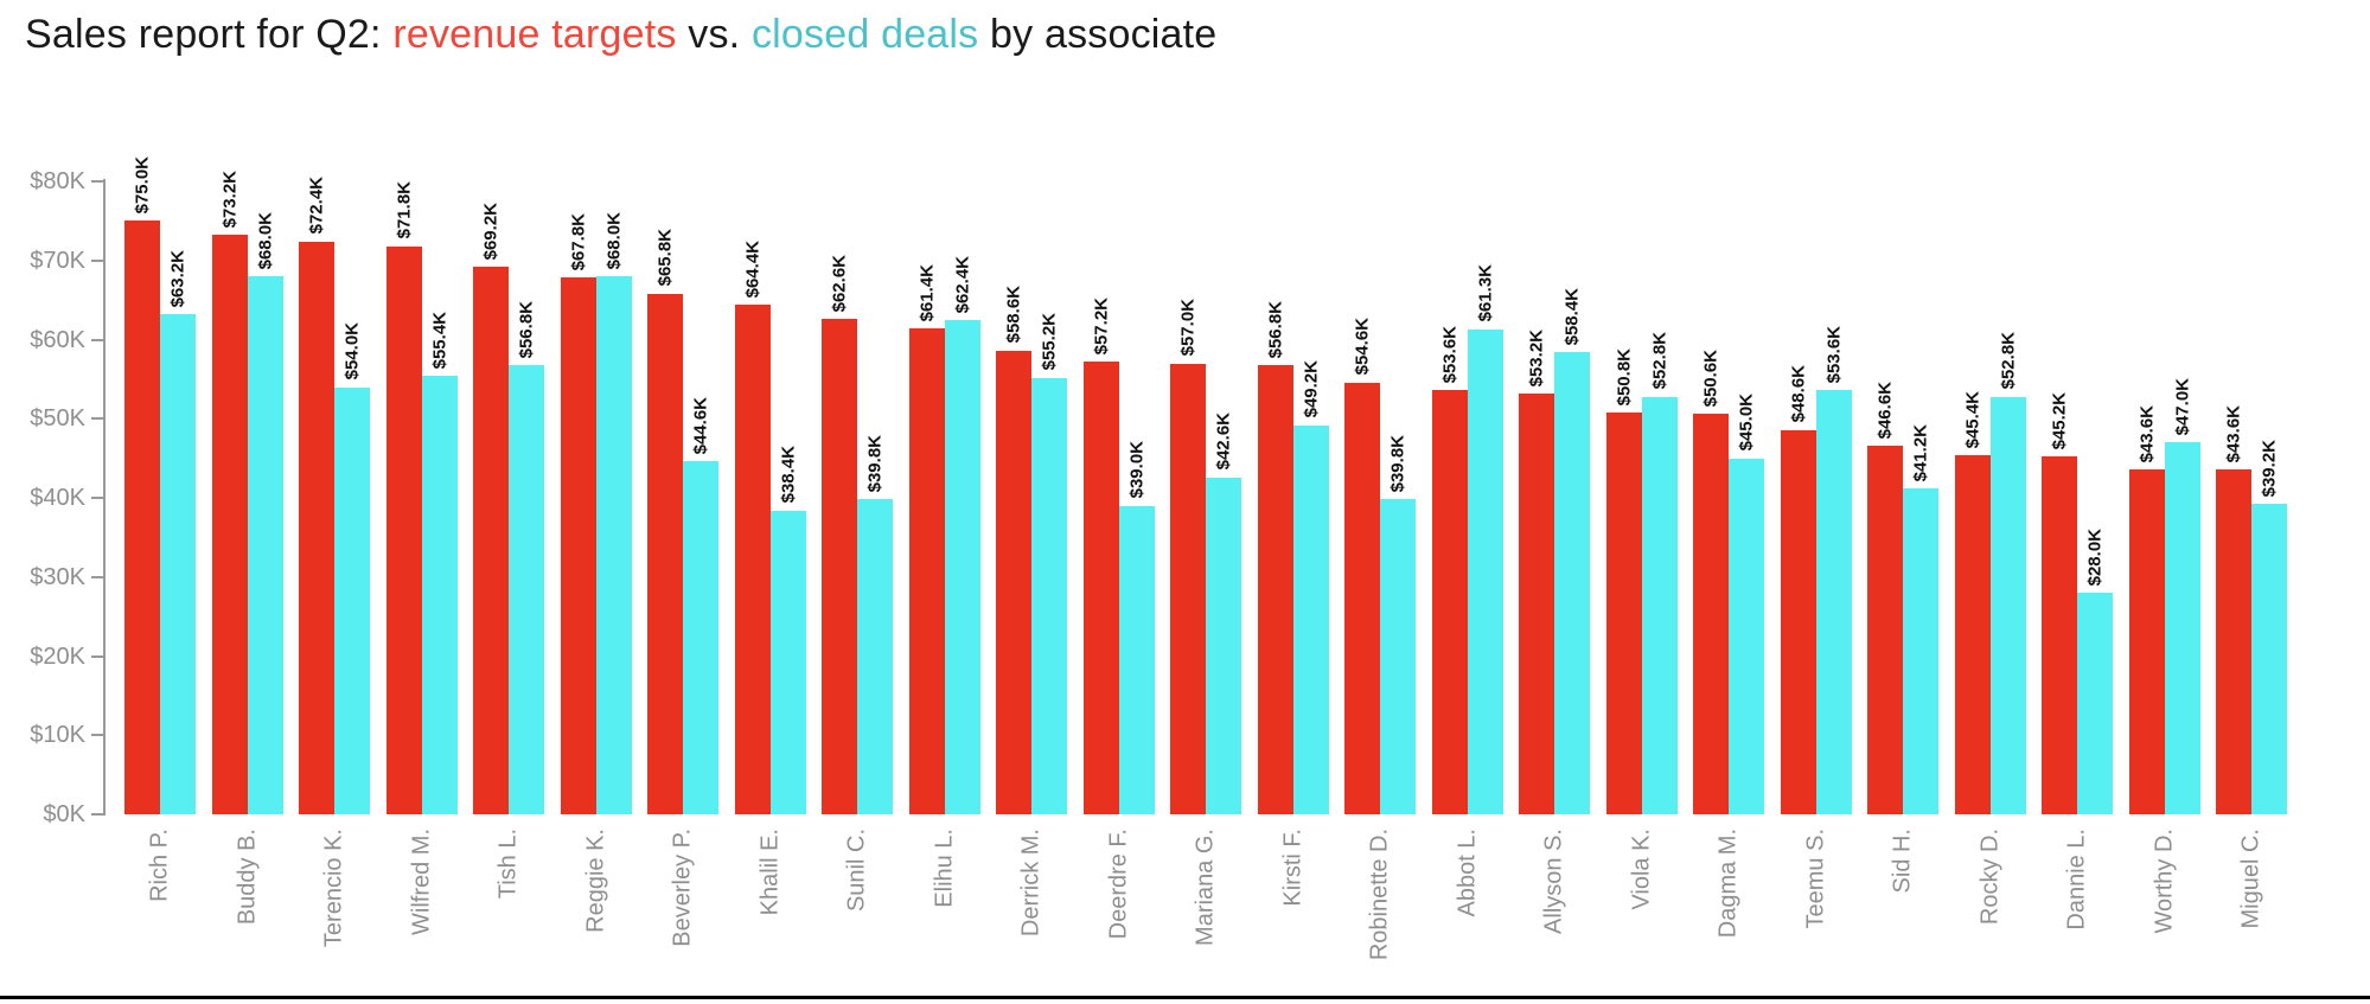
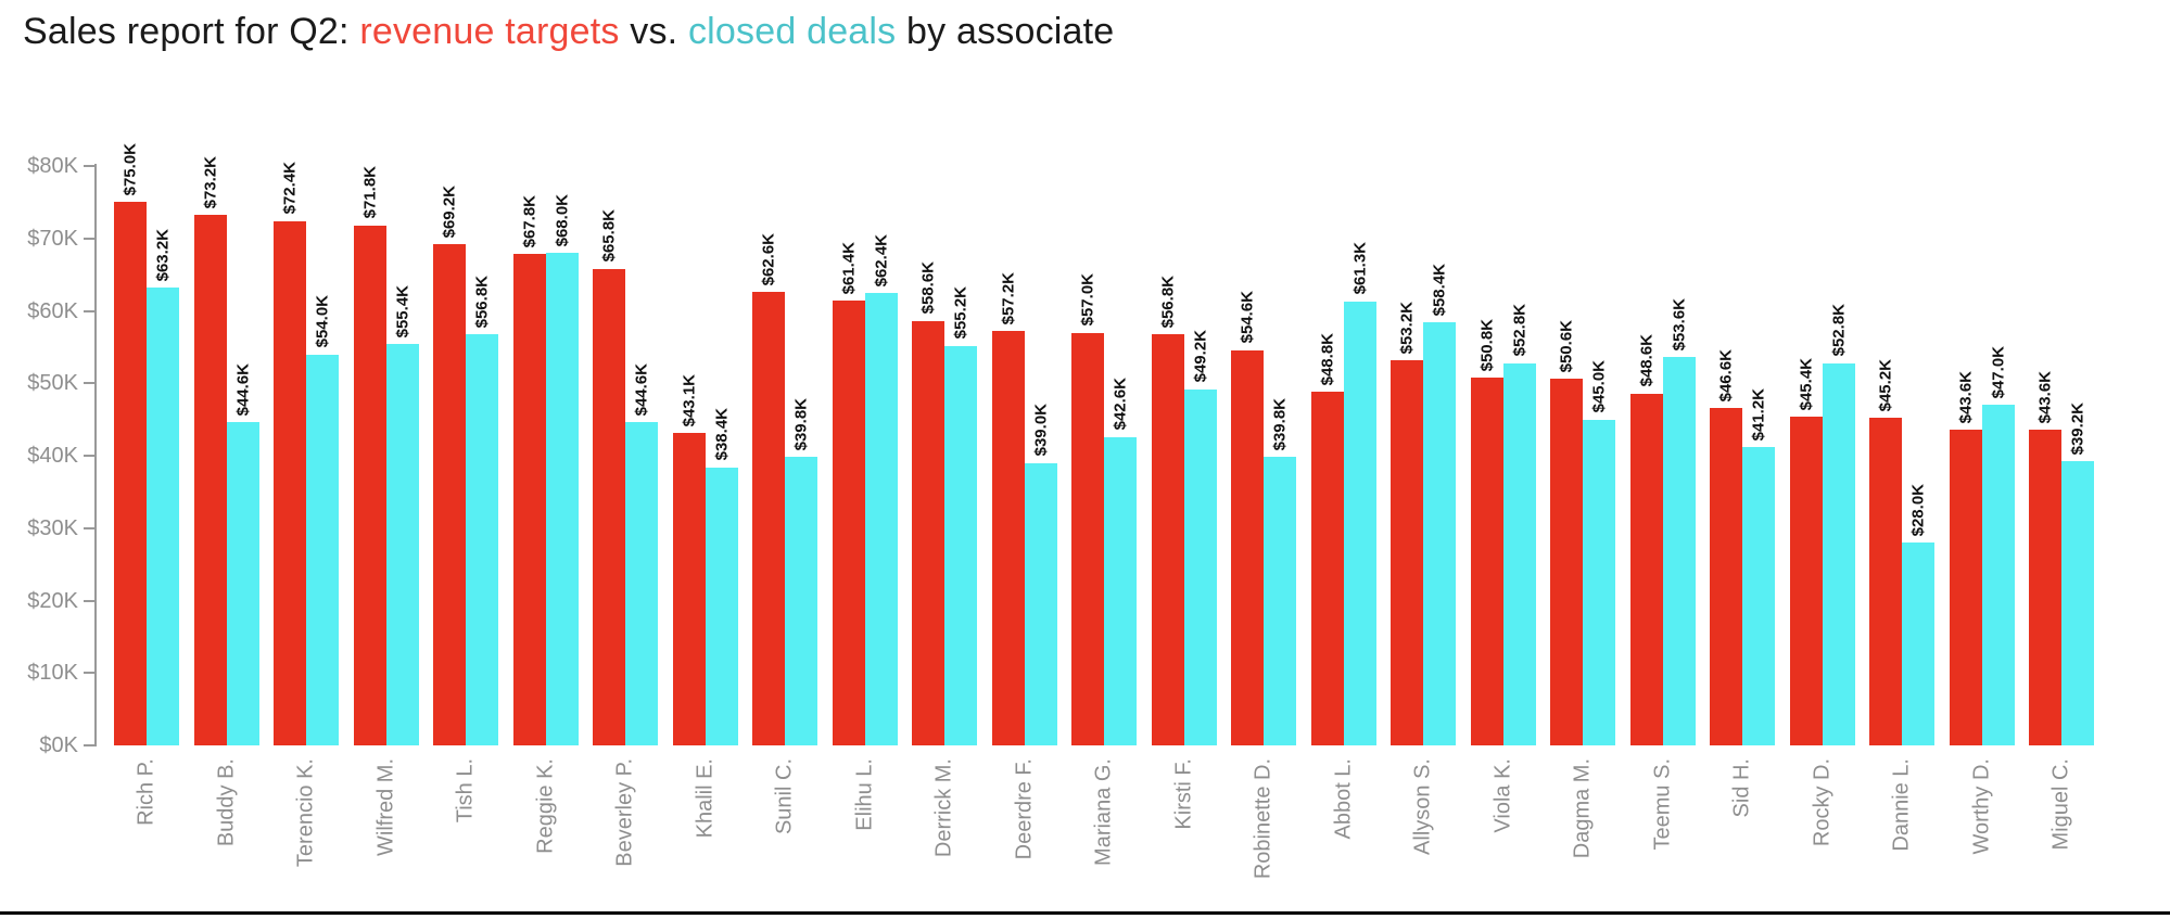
closed deals/Buddy B.: $68.0K -> $44.6K
revenue targets/Khalil E.: $64.4K -> $43.1K
revenue targets/Abbot L.: $53.6K -> $48.8K
